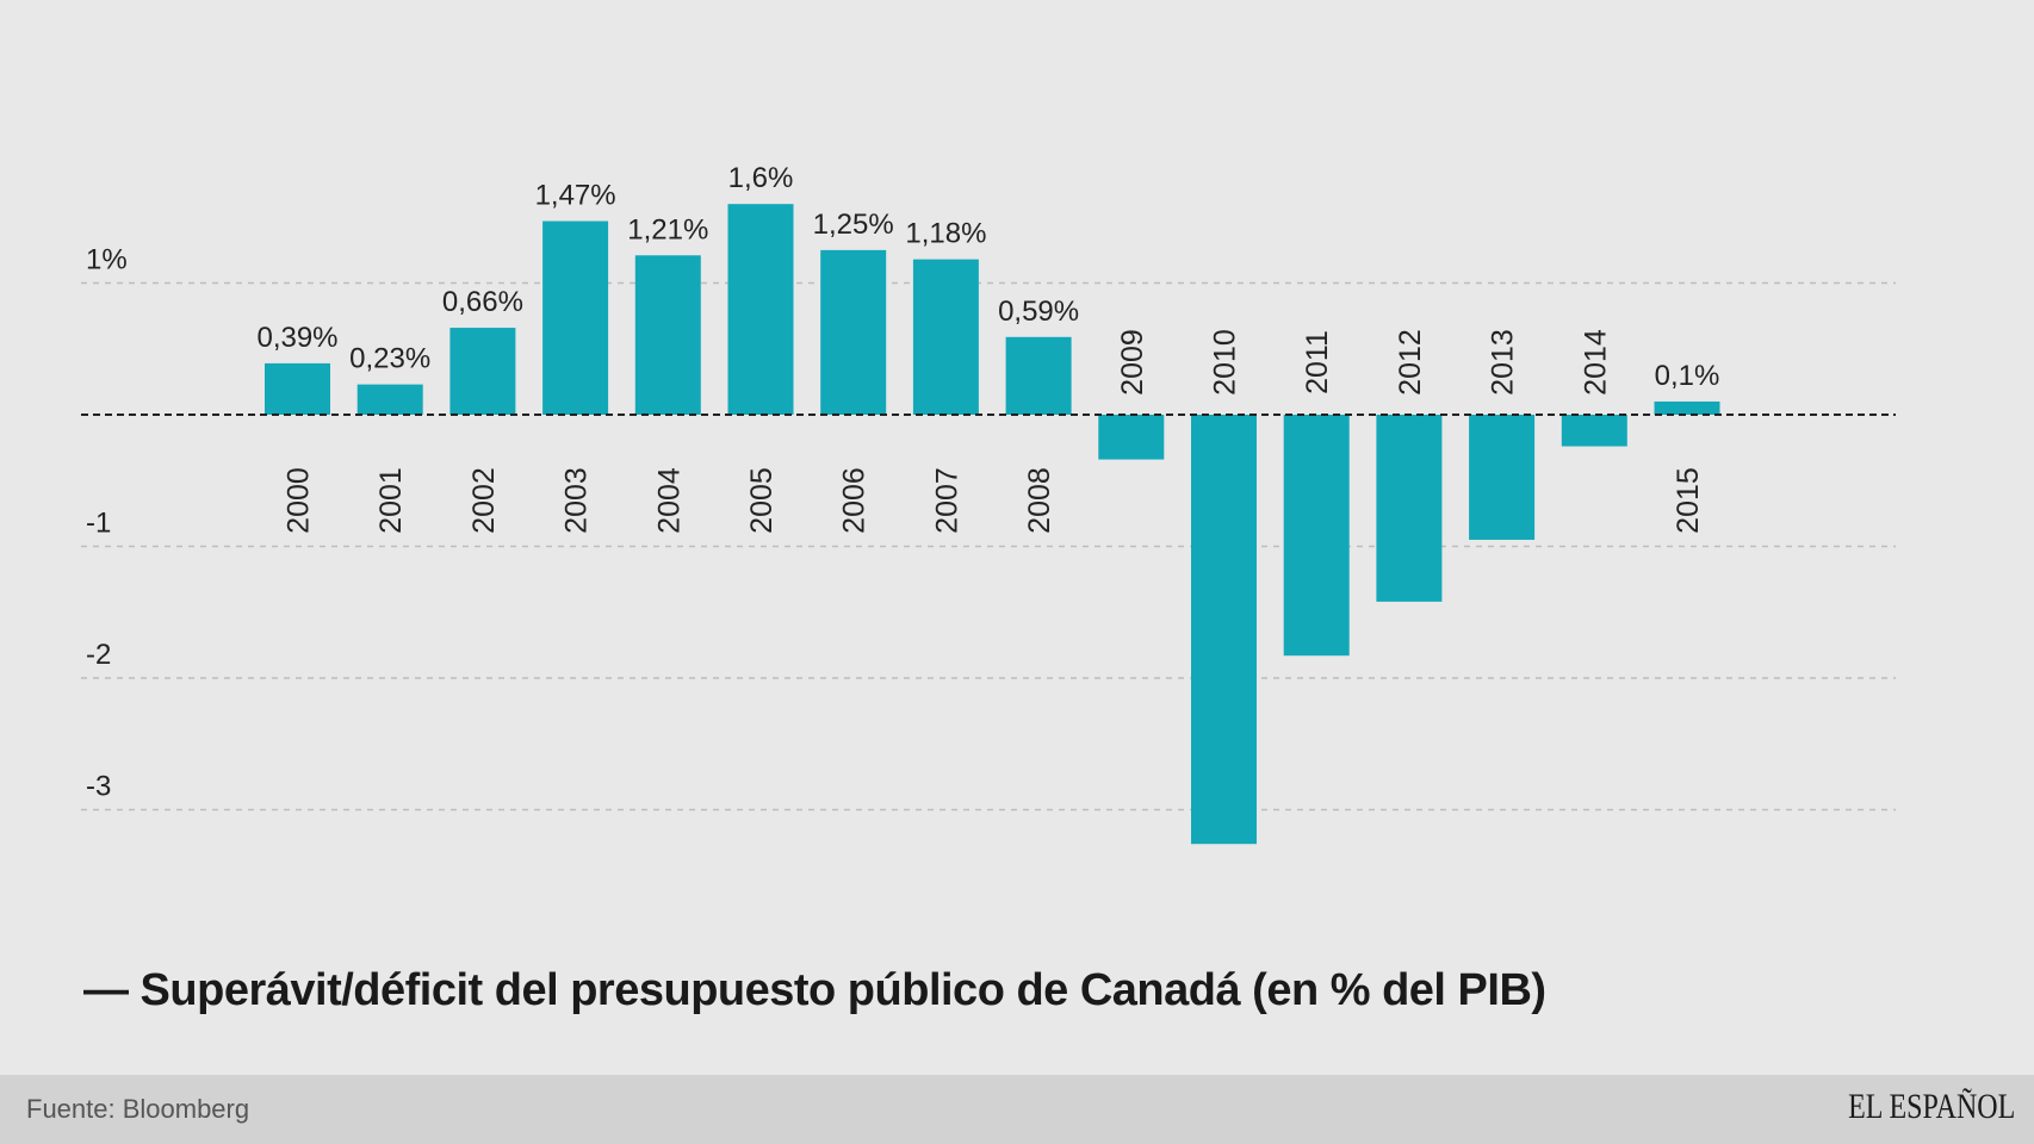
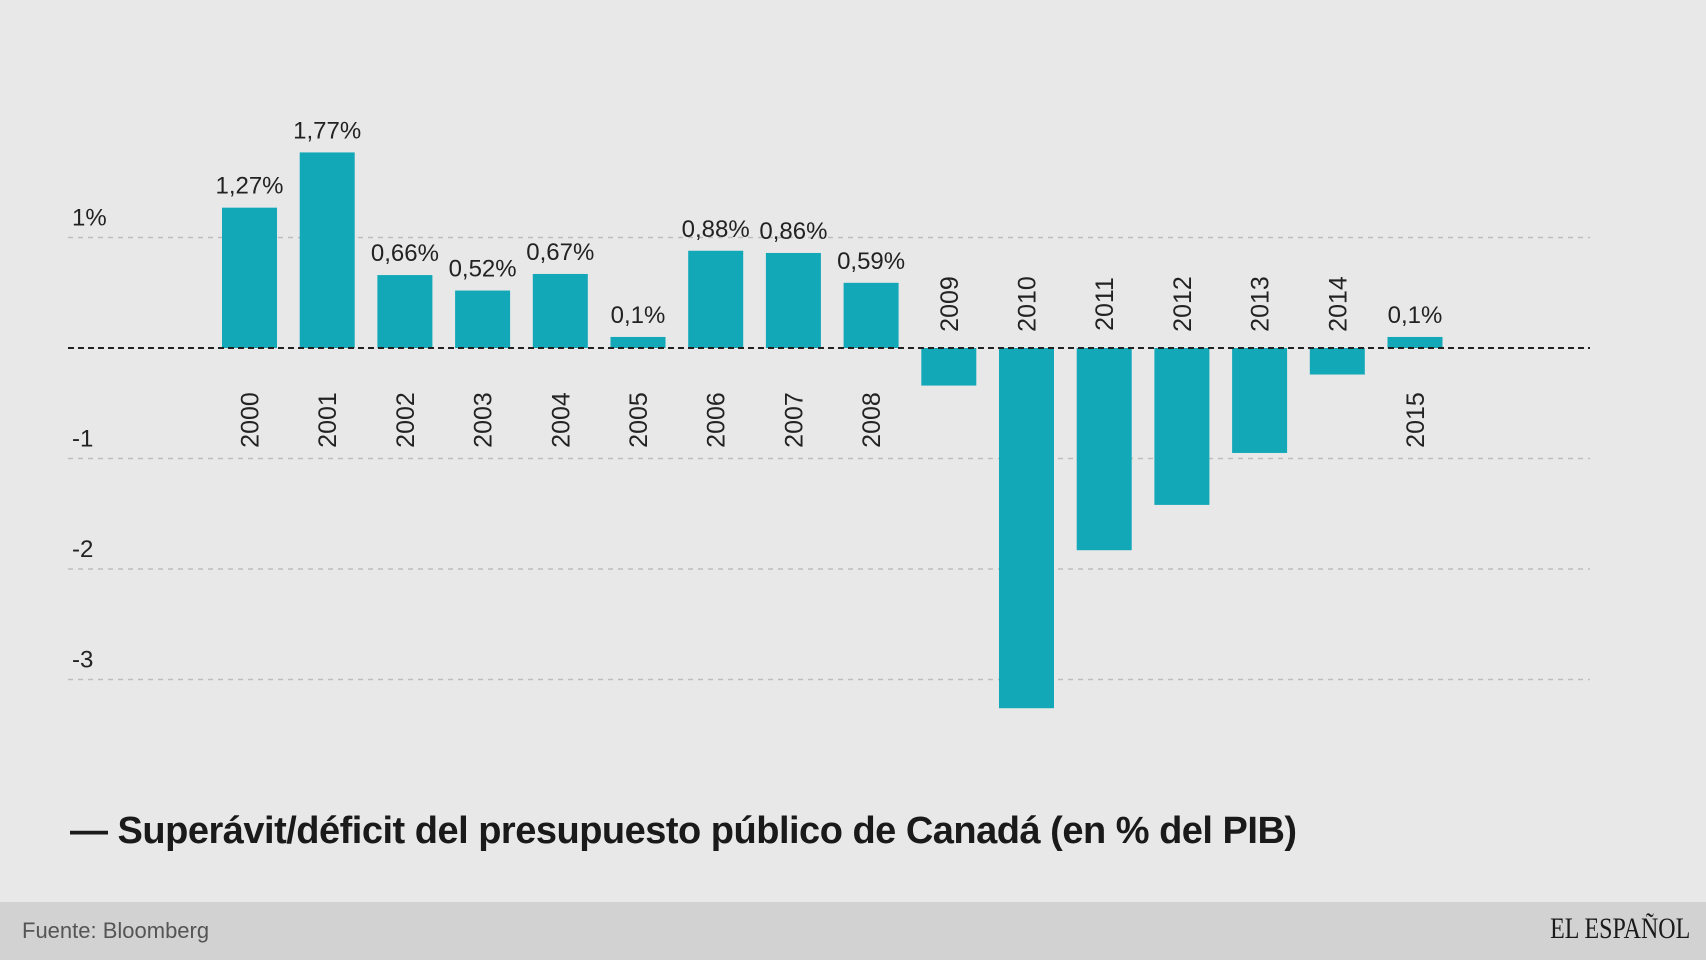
2000: 0,39% -> 1,27%
2001: 0,23% -> 1,77%
2003: 1,47% -> 0,52%
2004: 1,21% -> 0,67%
2005: 1,6% -> 0,1%
2006: 1,25% -> 0,88%
2007: 1,18% -> 0,86%
